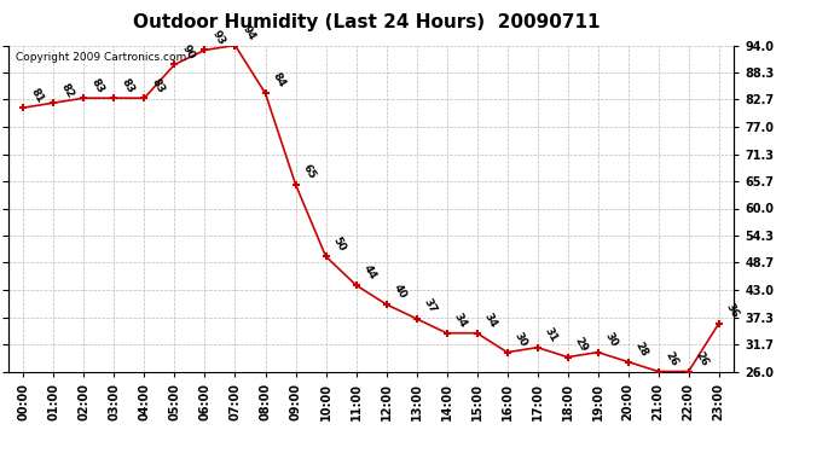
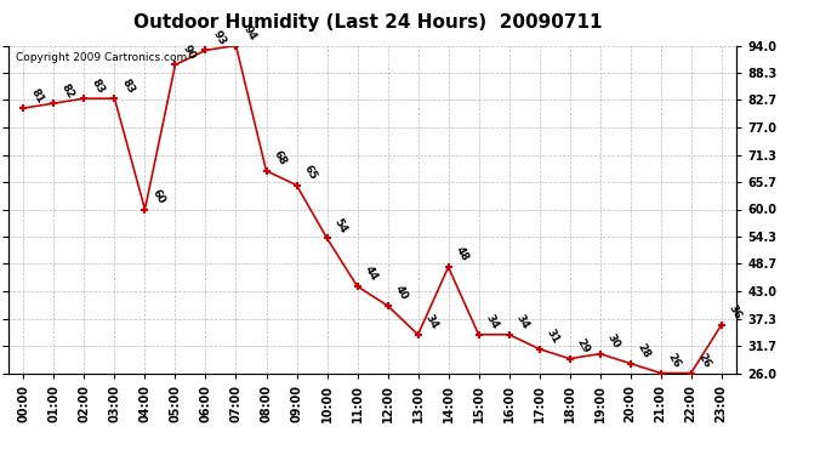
04:00: 83 -> 60
08:00: 84 -> 68
10:00: 50 -> 54
13:00: 37 -> 34
14:00: 34 -> 48
16:00: 30 -> 34
